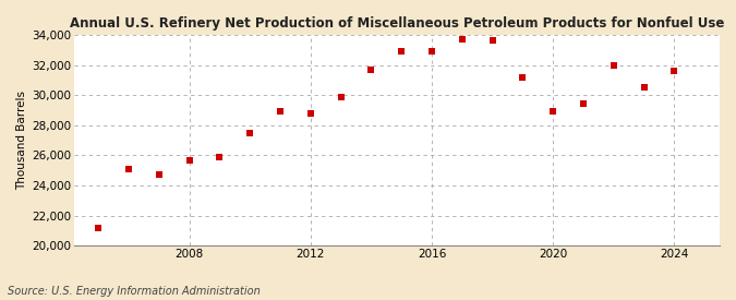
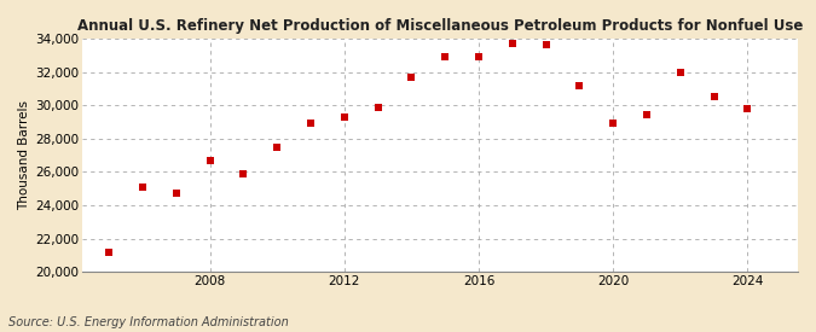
2008: 25,700 -> 26,700
2012: 28,800 -> 29,300
2024: 31,600 -> 29,800
